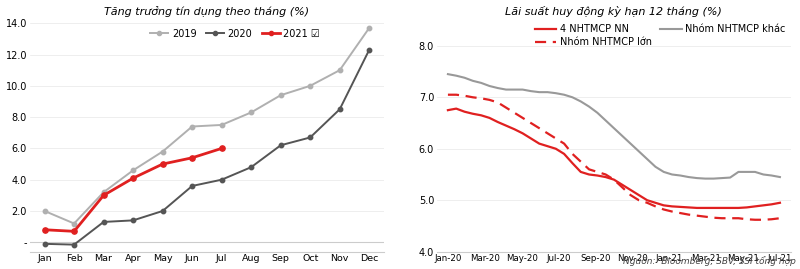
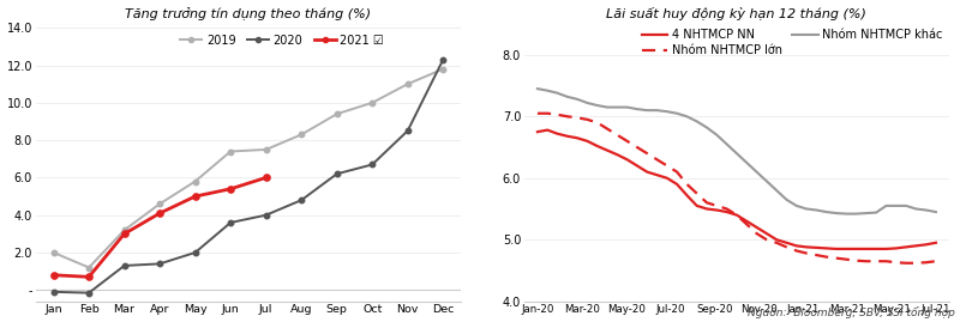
Tăng trưởng tín dụng theo tháng (%)/2019/Dec: 13.7 -> 11.8
